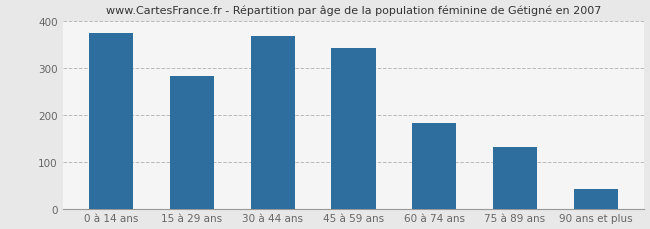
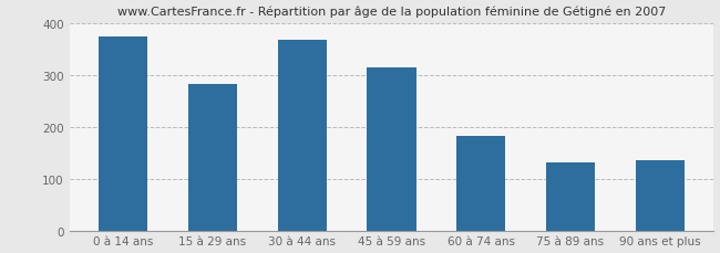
45 à 59 ans: 344 -> 315
90 ans et plus: 42 -> 135
